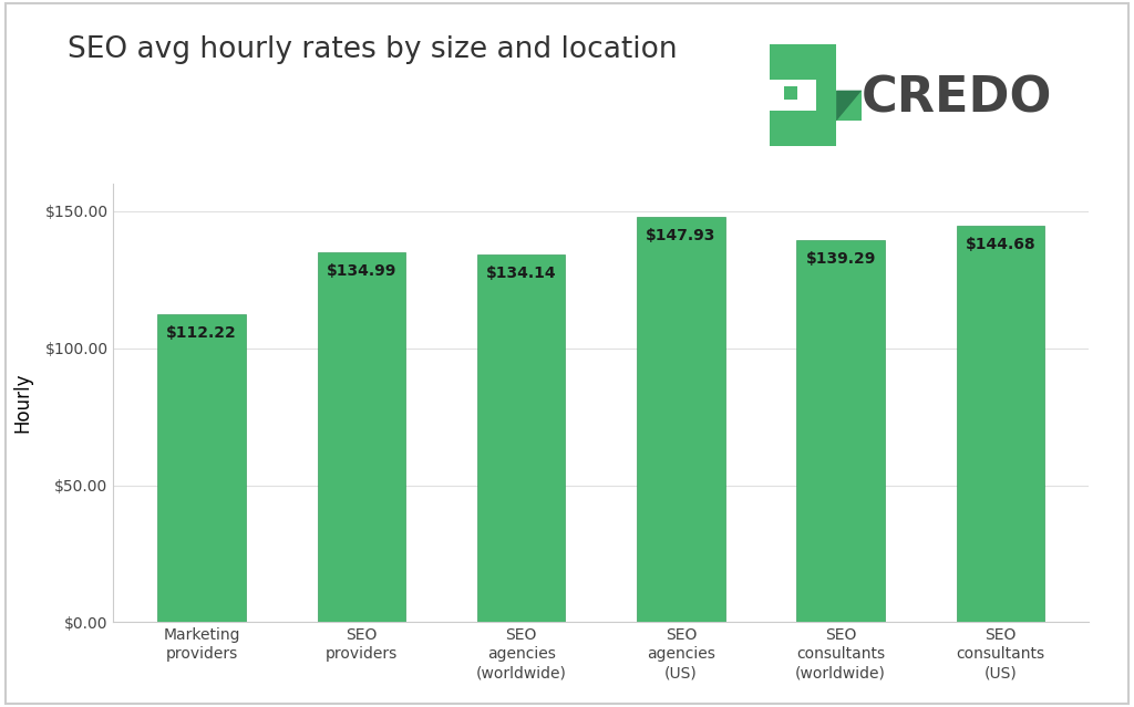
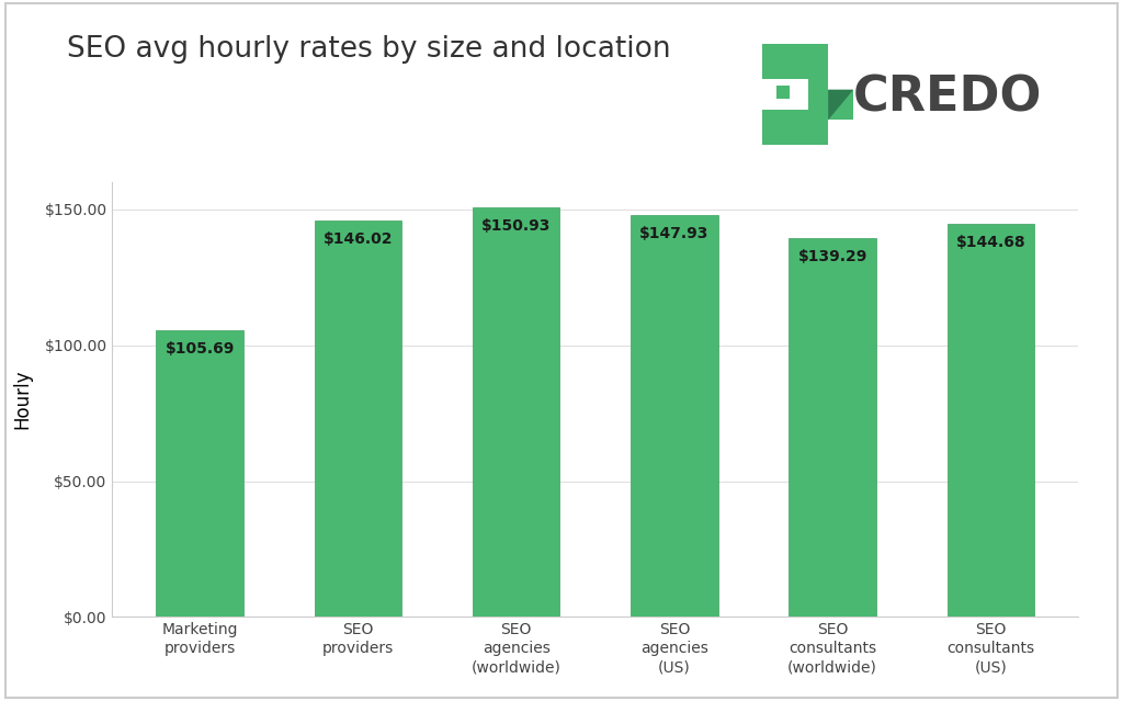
Marketing providers: $112.22 -> $105.69
SEO providers: $134.99 -> $146.02
SEO agencies (worldwide): $134.14 -> $150.93
